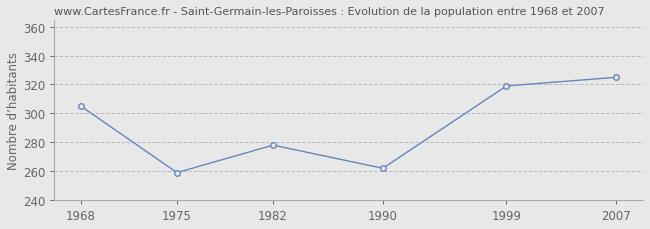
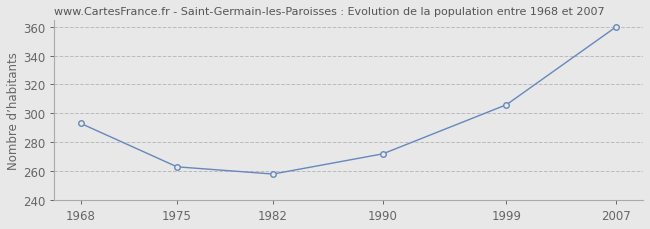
1968: 305 -> 293
1975: 259 -> 263
1982: 278 -> 258
1990: 262 -> 272
1999: 319 -> 306
2007: 325 -> 360
